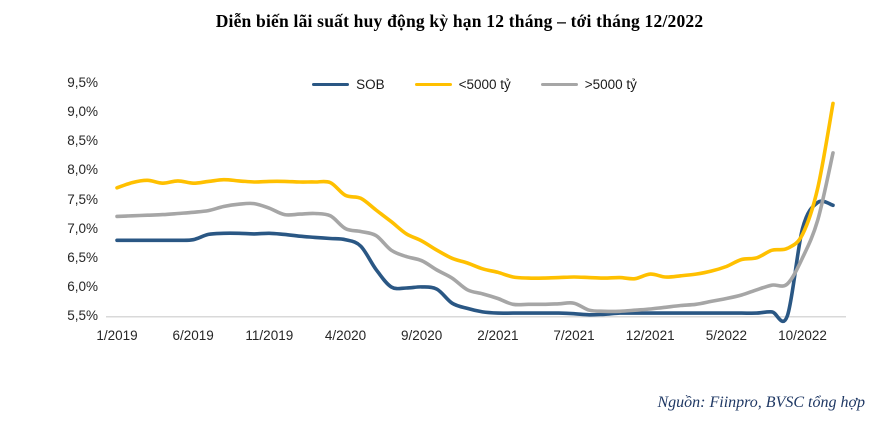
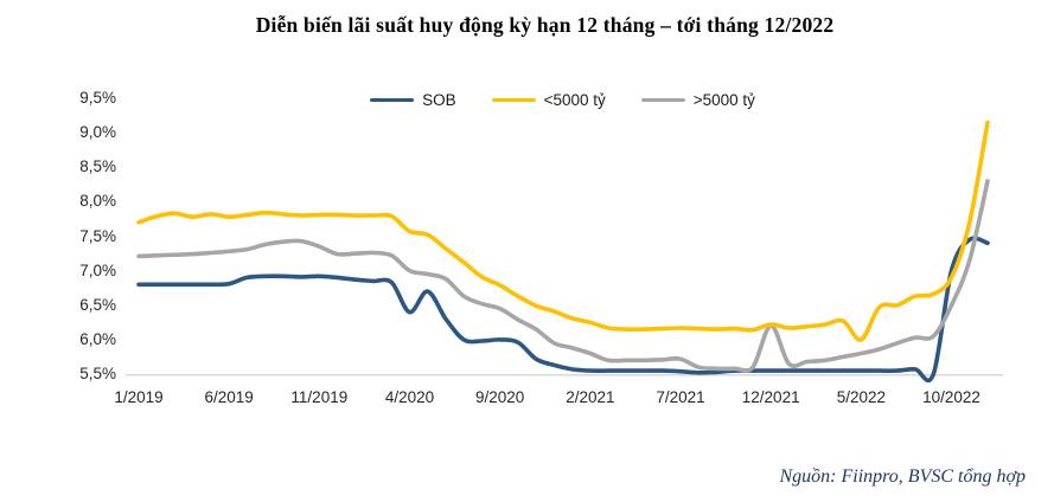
SOB/4/2020: 6,8% -> 6,4%
>5000 tỷ/12/2021: 5,6% -> 6,2%
<5000 tỷ/5/2022: 6,3% -> 6,0%
